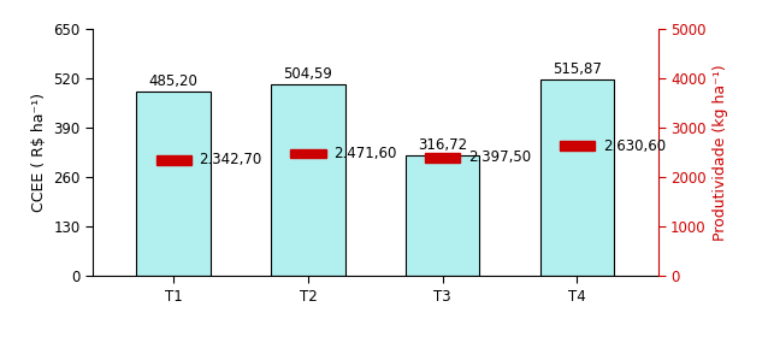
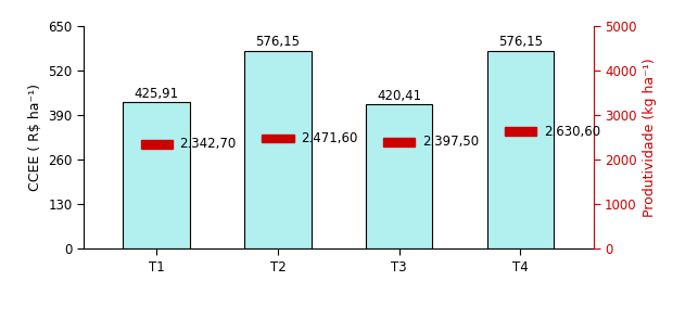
T1: 485,20 -> 425,91
T2: 504,59 -> 576,15
T3: 316,72 -> 420,41
T4: 515,87 -> 576,15
